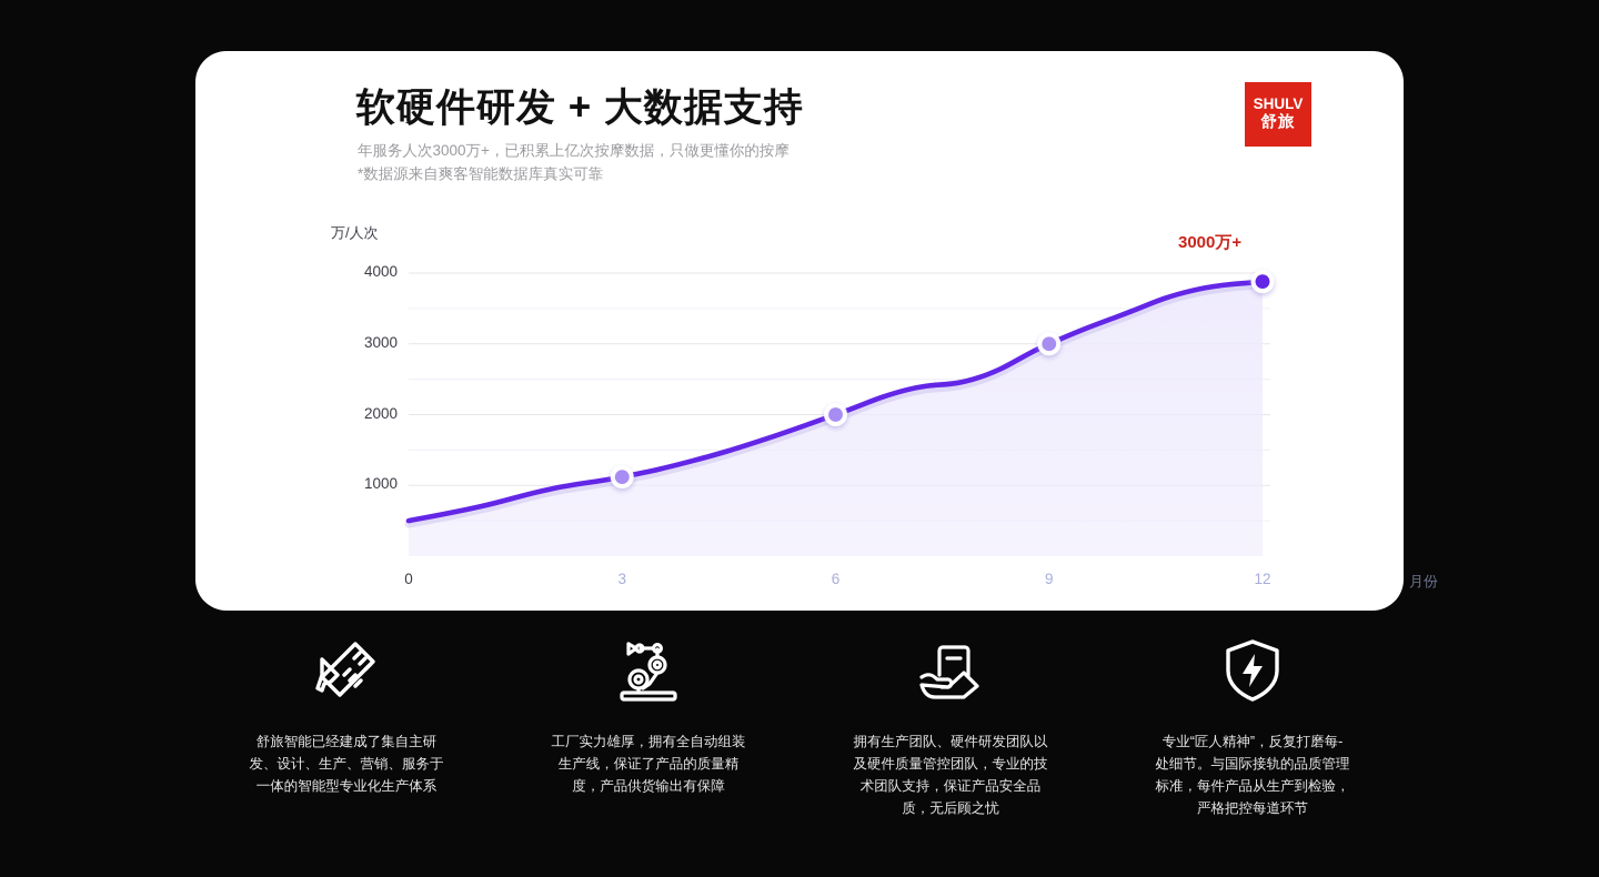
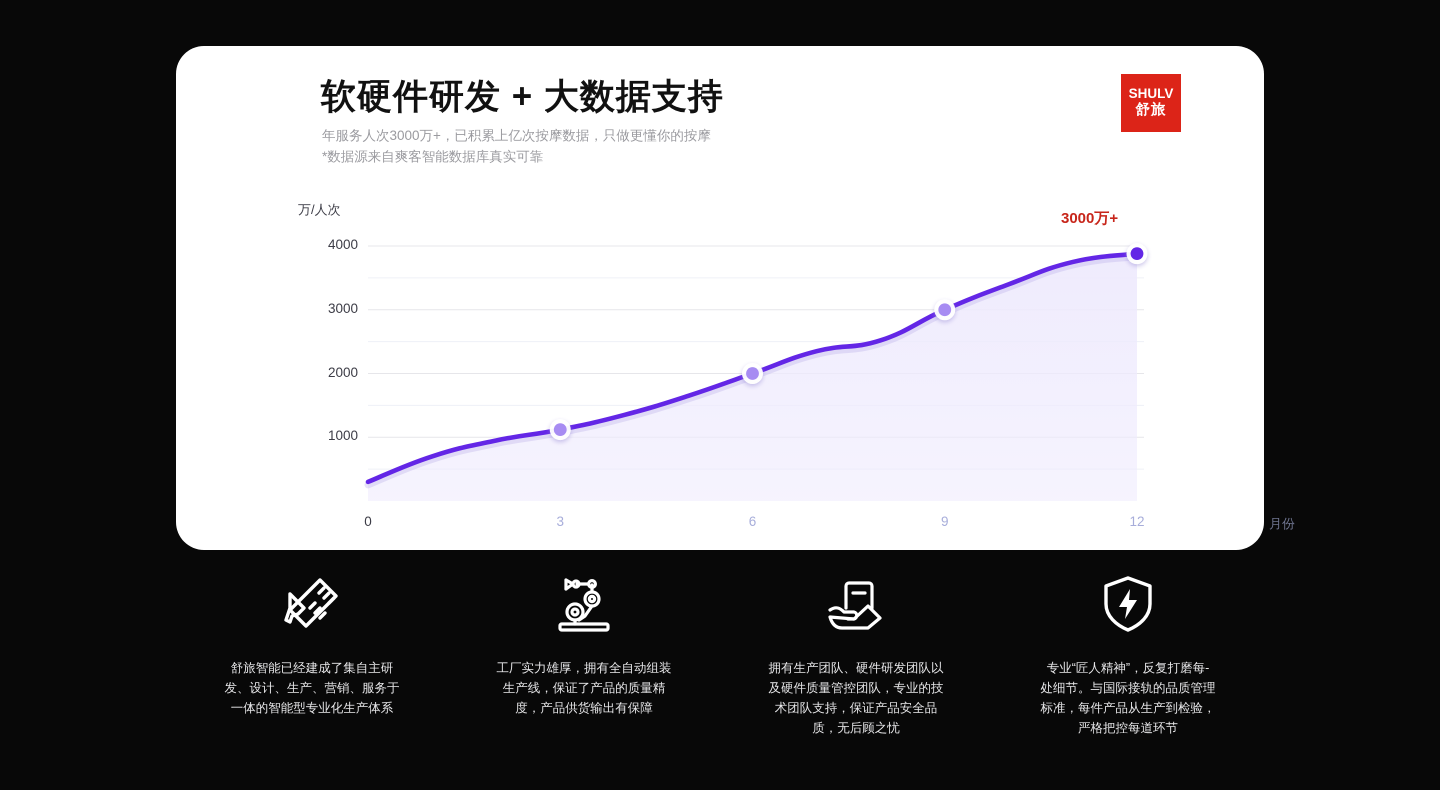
0: 500 -> 300
